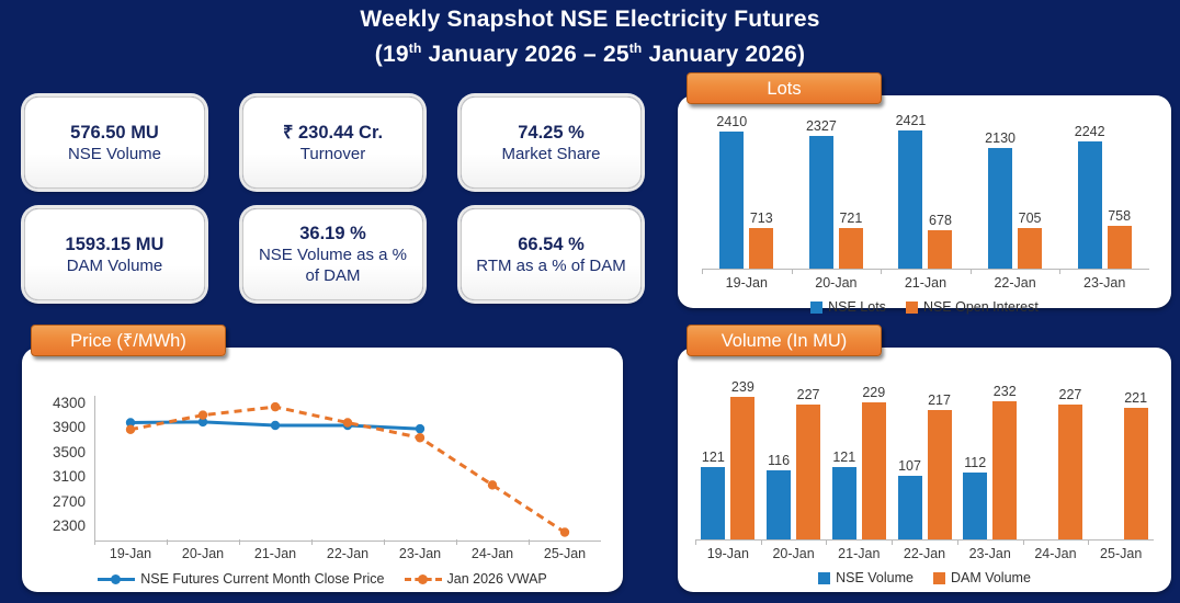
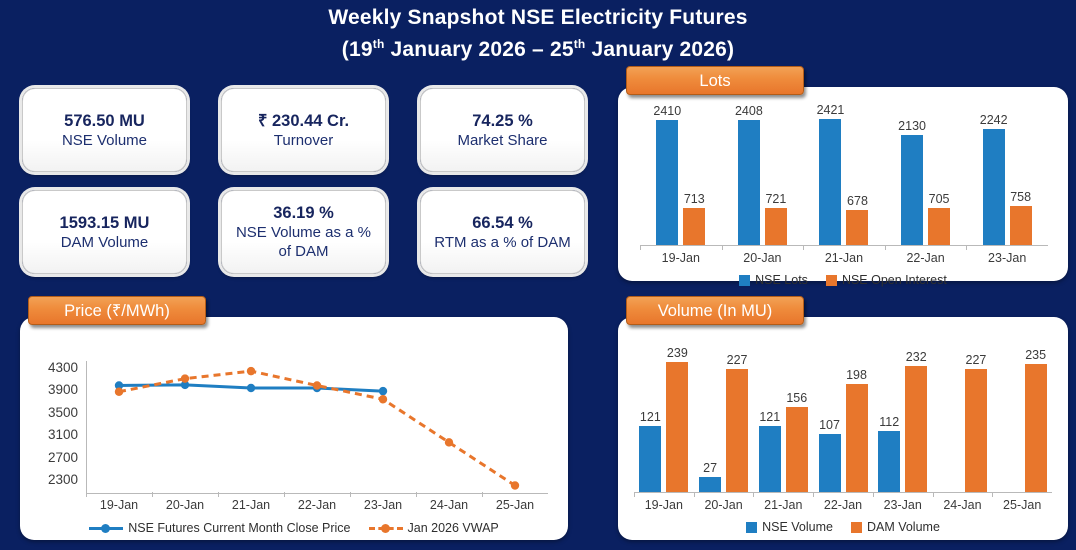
Lots/NSE Lots/20-Jan: 2327 -> 2408
Volume (In MU)/NSE Volume/20-Jan: 116 -> 27
Volume (In MU)/DAM Volume/21-Jan: 229 -> 156
Volume (In MU)/DAM Volume/22-Jan: 217 -> 198
Volume (In MU)/DAM Volume/25-Jan: 221 -> 235
